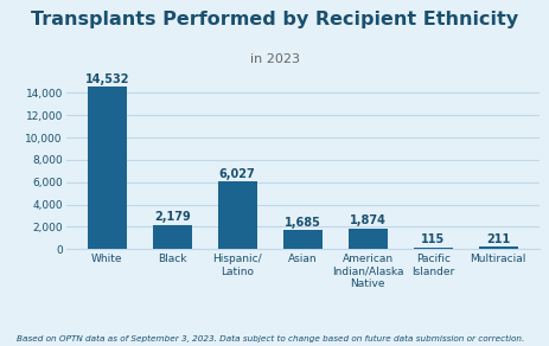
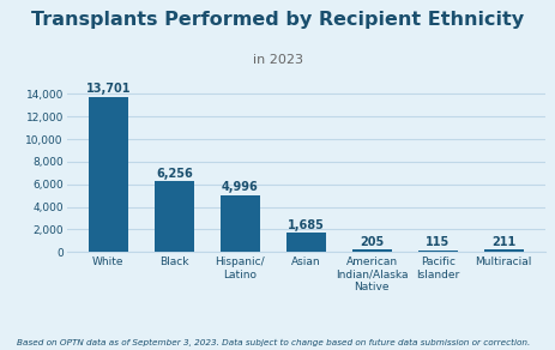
White: 14,532 -> 13,701
Black: 2,179 -> 6,256
Hispanic/ Latino: 6,027 -> 4,996
American Indian/Alaska Native: 1,874 -> 205
